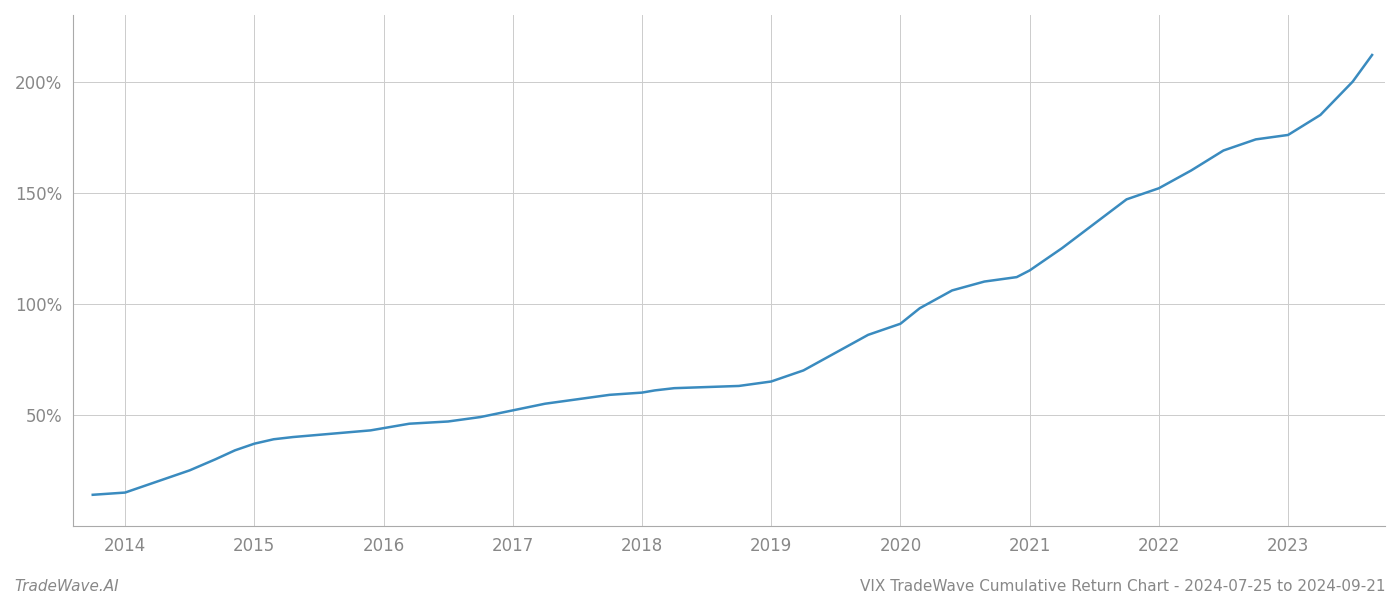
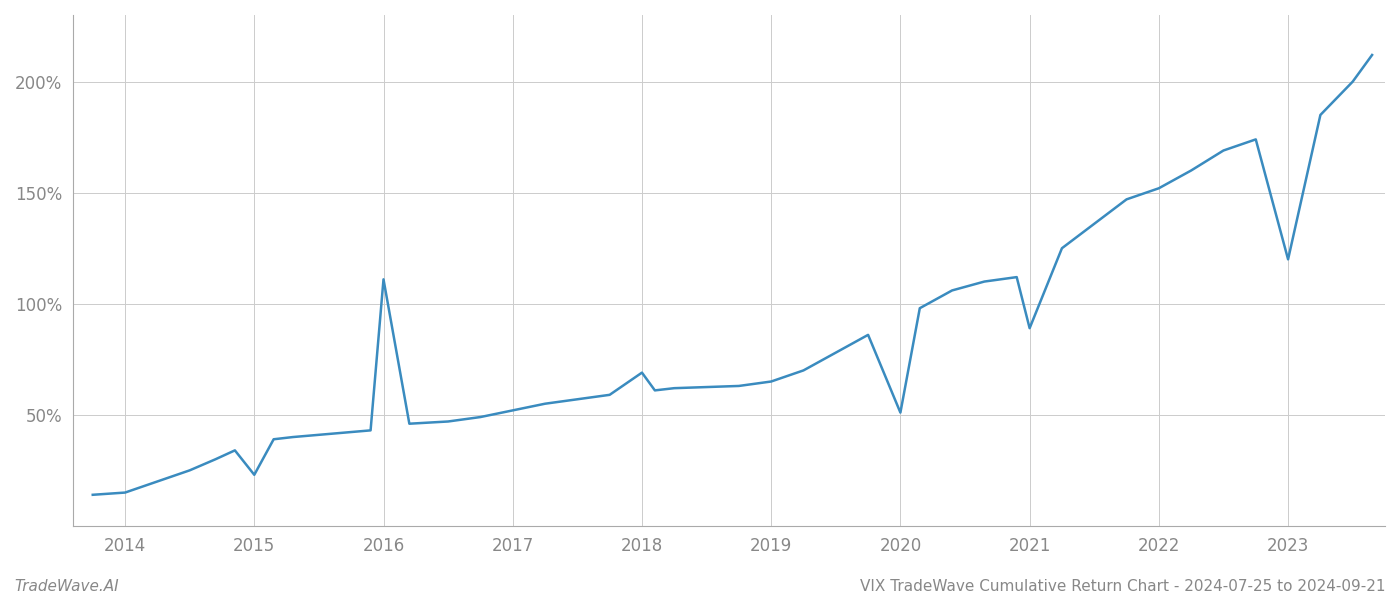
2015: 37.0% -> 23.0%
2016: 44.0% -> 111.0%
2018: 60.0% -> 69.0%
2020: 91.0% -> 51.0%
2021: 115.0% -> 89.0%
2023: 176.0% -> 120.0%
